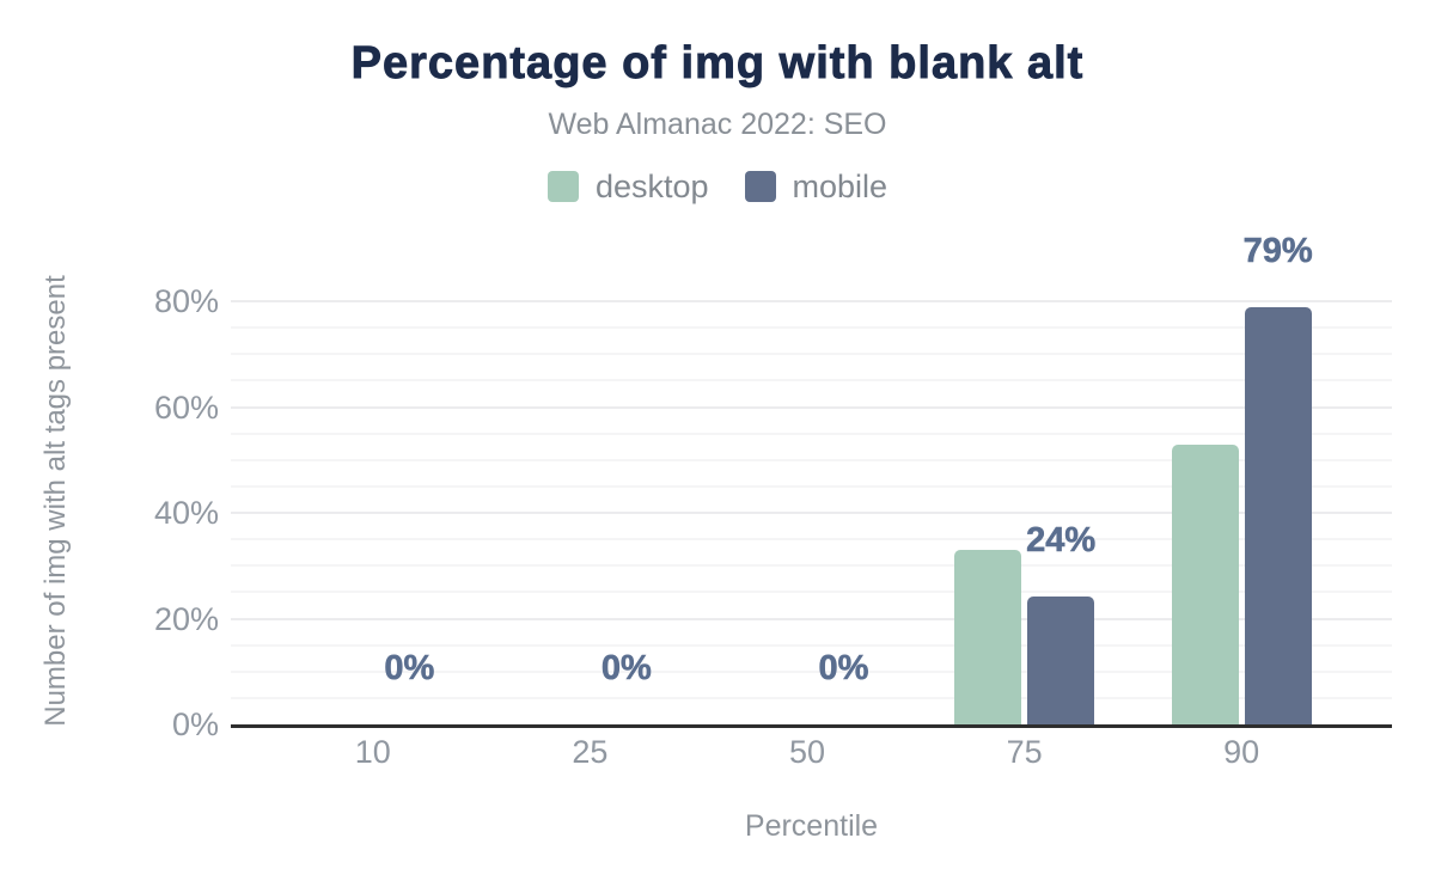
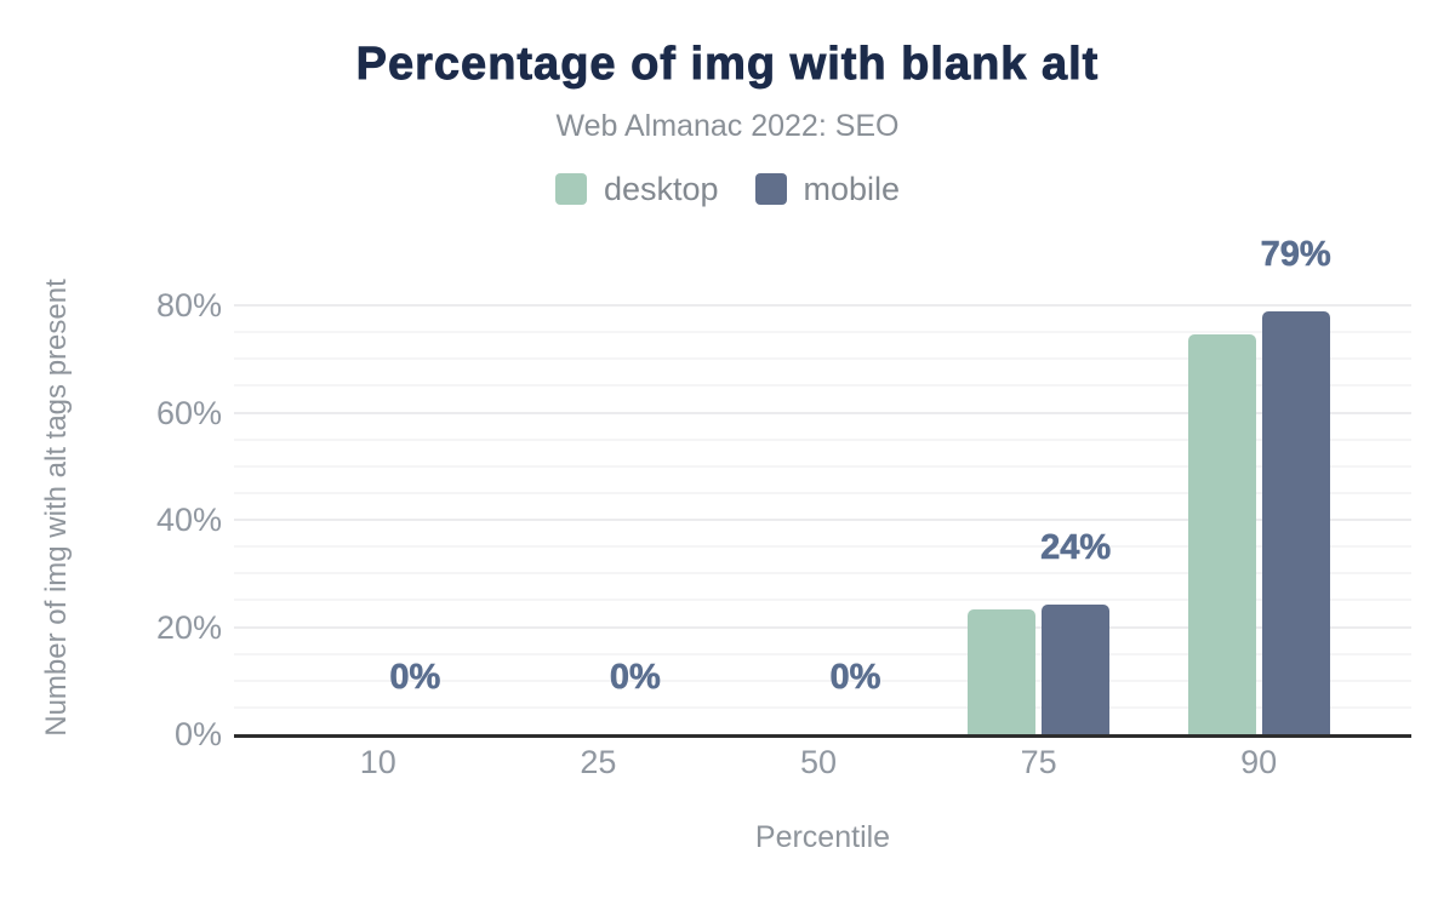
desktop/75: 33% -> 23%
desktop/90: 53% -> 74%
